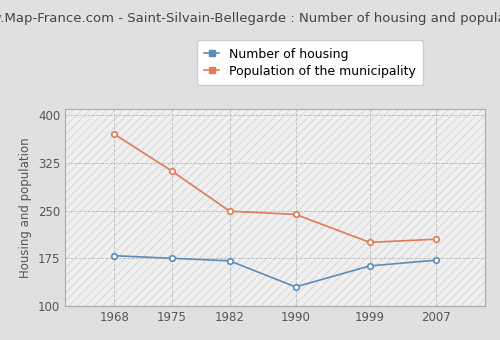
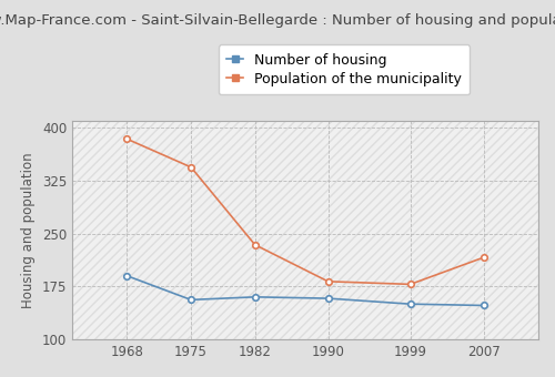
Number of housing/1968: 179 -> 190
Population of the municipality/1968: 370 -> 384
Number of housing/1975: 175 -> 156
Population of the municipality/1975: 312 -> 344
Number of housing/1982: 171 -> 160
Population of the municipality/1982: 249 -> 234
Number of housing/1990: 130 -> 158
Population of the municipality/1990: 244 -> 182
Number of housing/1999: 163 -> 150
Population of the municipality/1999: 200 -> 178
Number of housing/2007: 172 -> 148
Population of the municipality/2007: 205 -> 216
